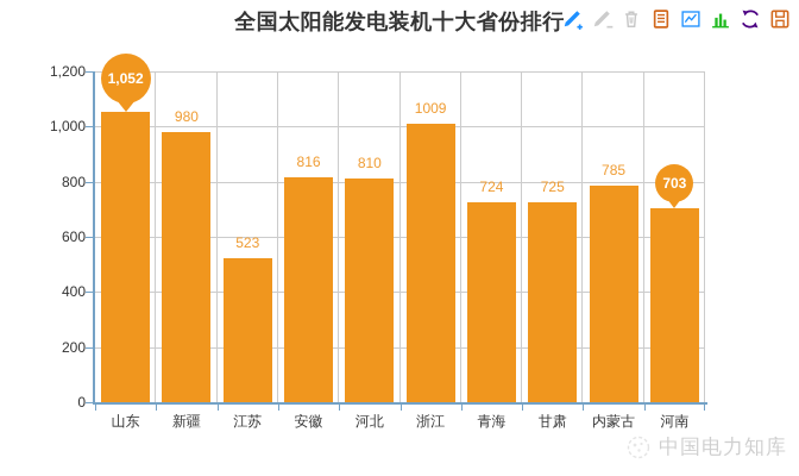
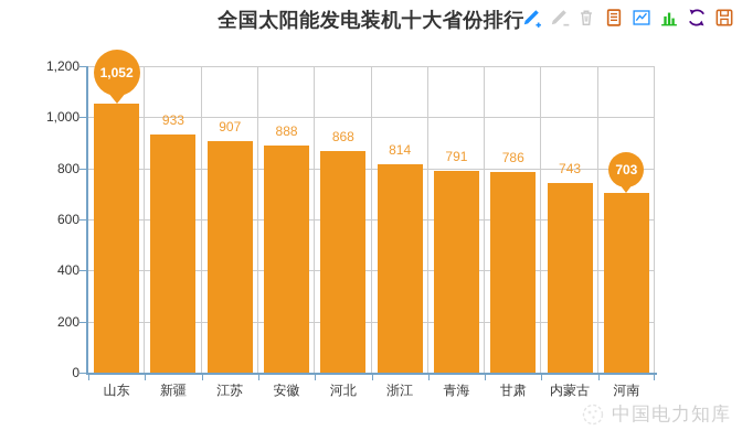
新疆: 980 -> 933
江苏: 523 -> 907
安徽: 816 -> 888
河北: 810 -> 868
浙江: 1009 -> 814
青海: 724 -> 791
甘肃: 725 -> 786
内蒙古: 785 -> 743
